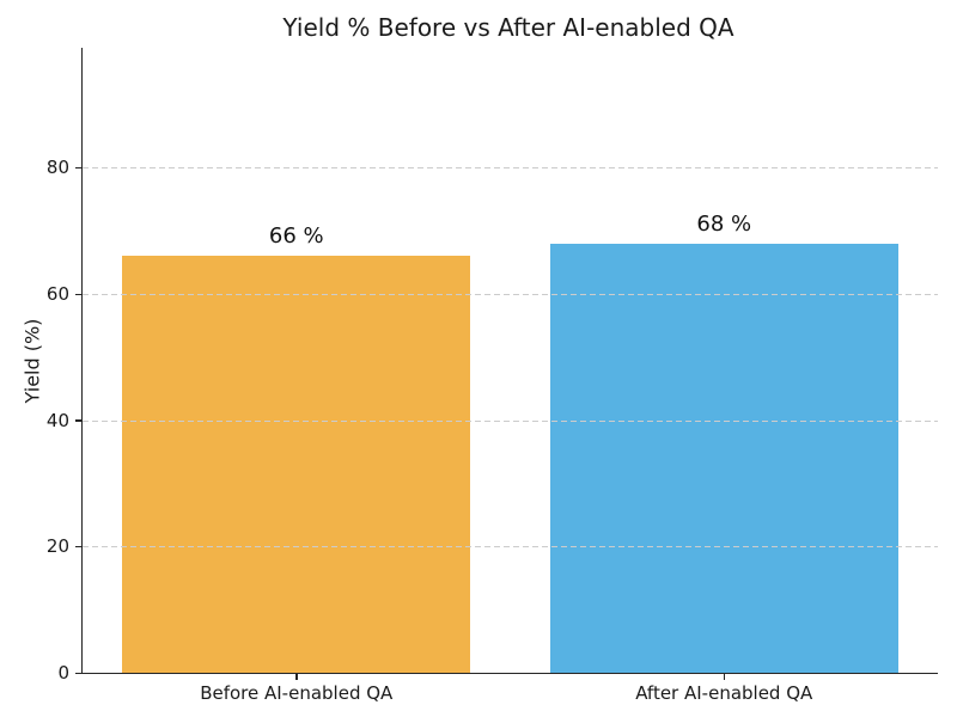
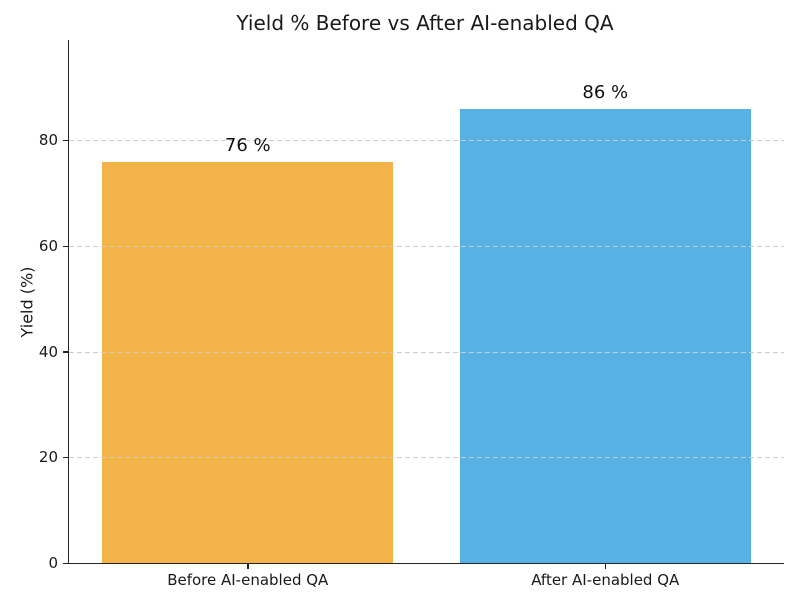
Before AI-enabled QA: 66 -> 76
After AI-enabled QA: 68 -> 86
